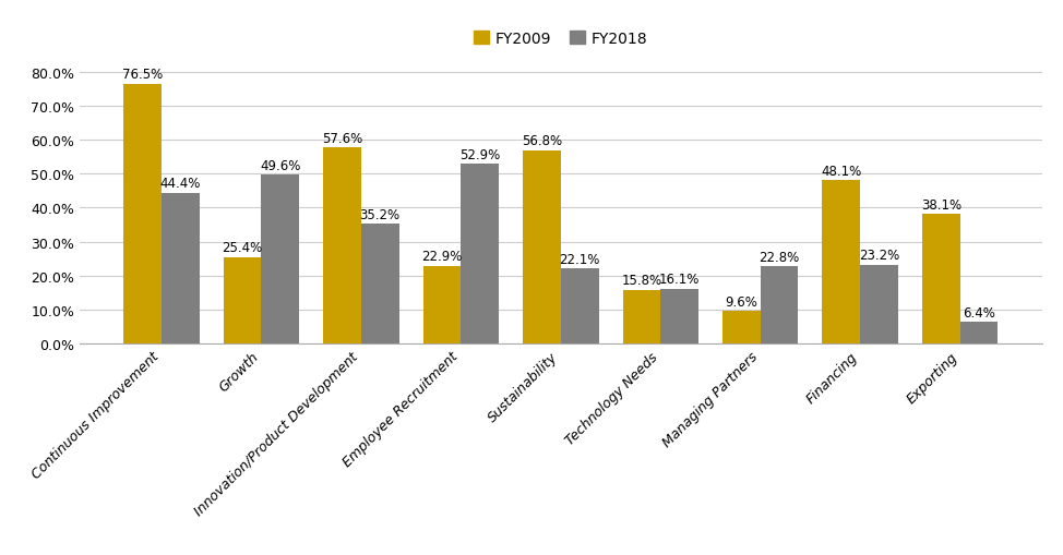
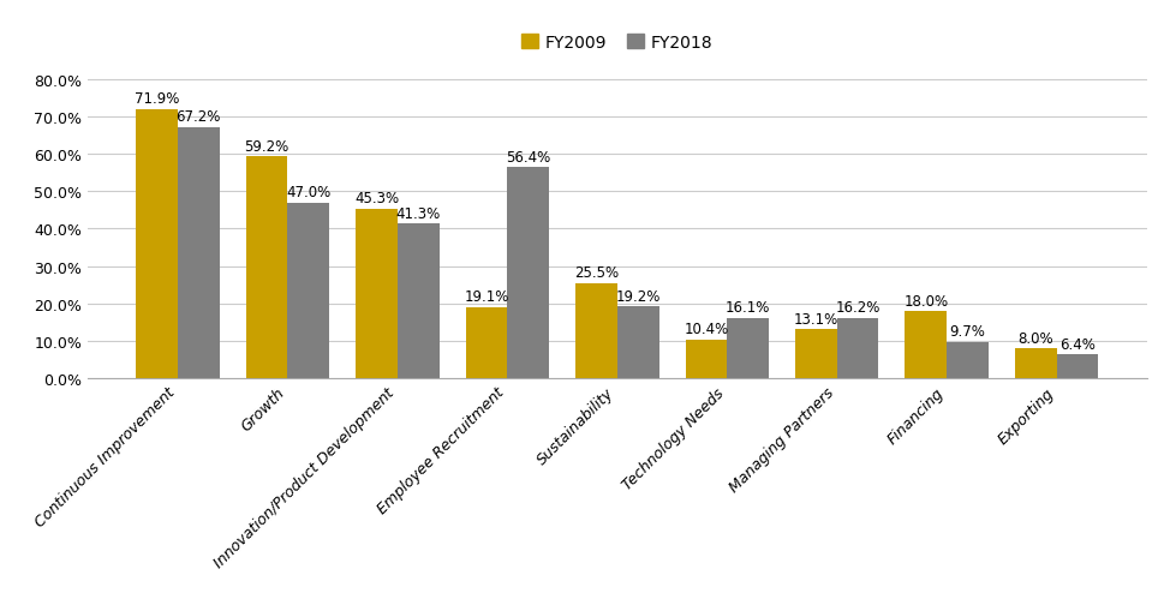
FY2009/Continuous Improvement: 76.5% -> 71.9%
FY2018/Continuous Improvement: 44.4% -> 67.2%
FY2009/Growth: 25.4% -> 59.2%
FY2018/Growth: 49.6% -> 47.0%
FY2009/Innovation/Product Development: 57.6% -> 45.3%
FY2018/Innovation/Product Development: 35.2% -> 41.3%
FY2009/Employee Recruitment: 22.9% -> 19.1%
FY2018/Employee Recruitment: 52.9% -> 56.4%
FY2009/Sustainability: 56.8% -> 25.5%
FY2018/Sustainability: 22.1% -> 19.2%
FY2009/Technology Needs: 15.8% -> 10.4%
FY2009/Managing Partners: 9.6% -> 13.1%
FY2018/Managing Partners: 22.8% -> 16.2%
FY2009/Financing: 48.1% -> 18.0%
FY2018/Financing: 23.2% -> 9.7%
FY2009/Exporting: 38.1% -> 8.0%
